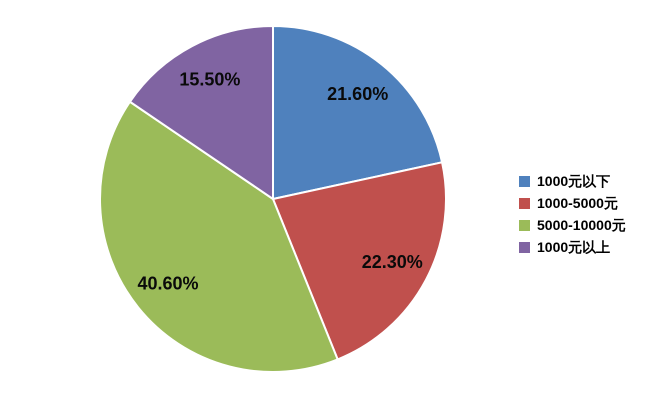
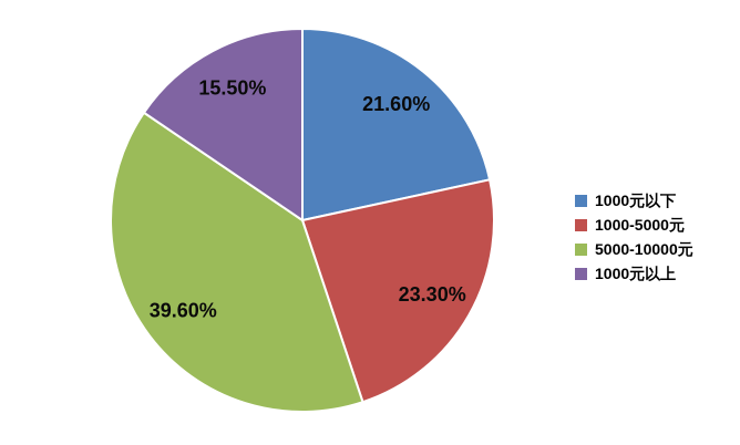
1000-5000元: 22.30% -> 23.30%
5000-10000元: 40.60% -> 39.60%
